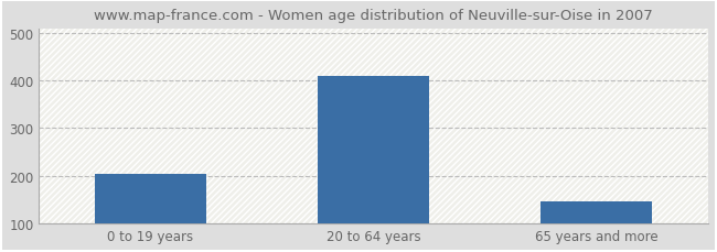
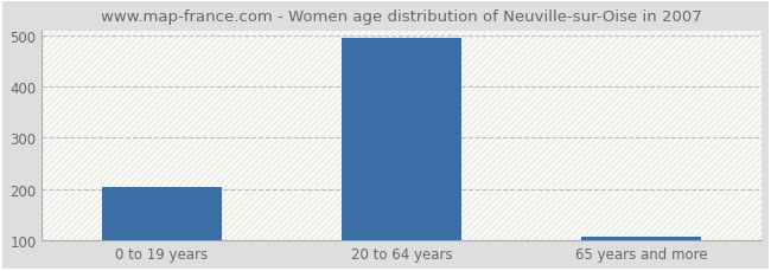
20 to 64 years: 410 -> 495
65 years and more: 145 -> 107
